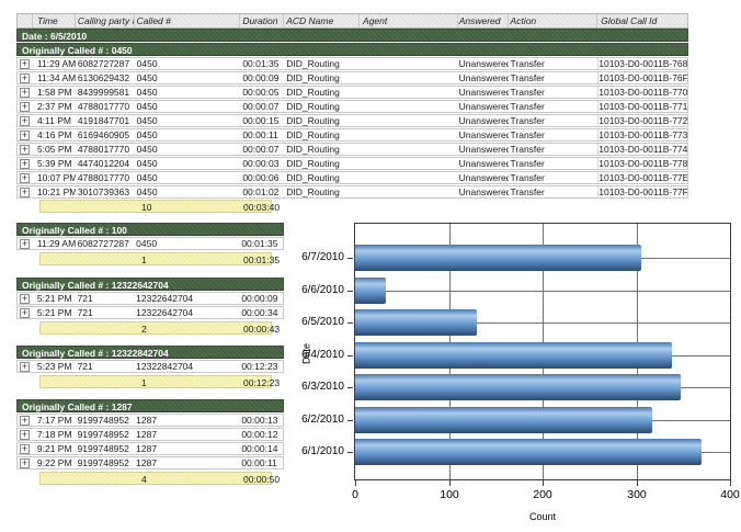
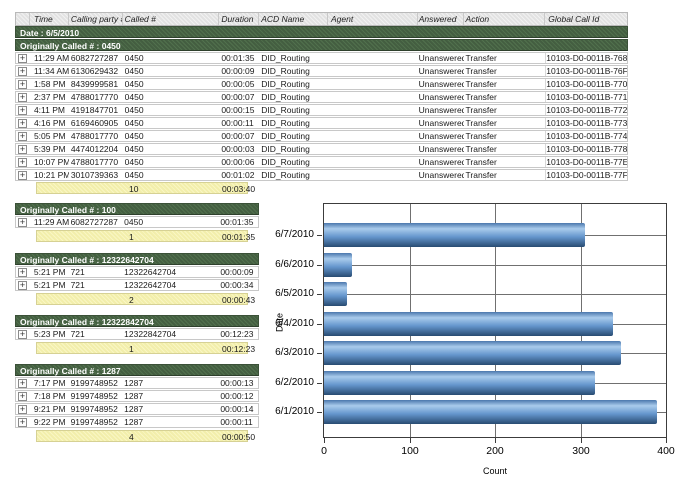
6/5/2010: 130 -> 30
6/1/2010: 370 -> 390
